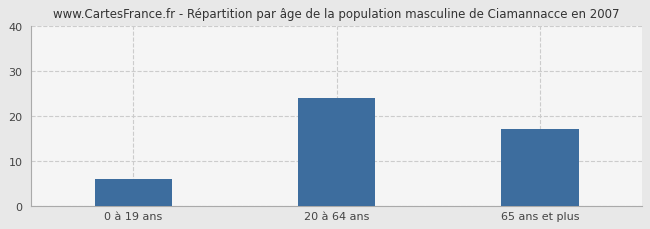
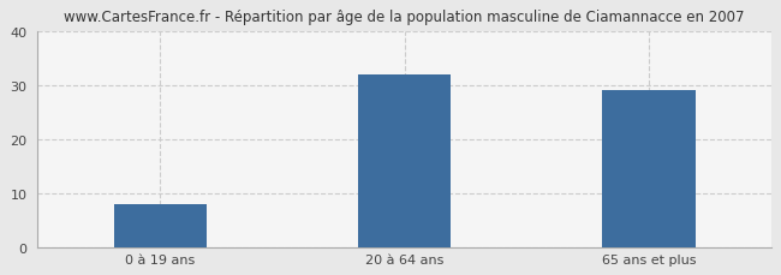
0 à 19 ans: 6 -> 8
20 à 64 ans: 24 -> 32
65 ans et plus: 17 -> 29
